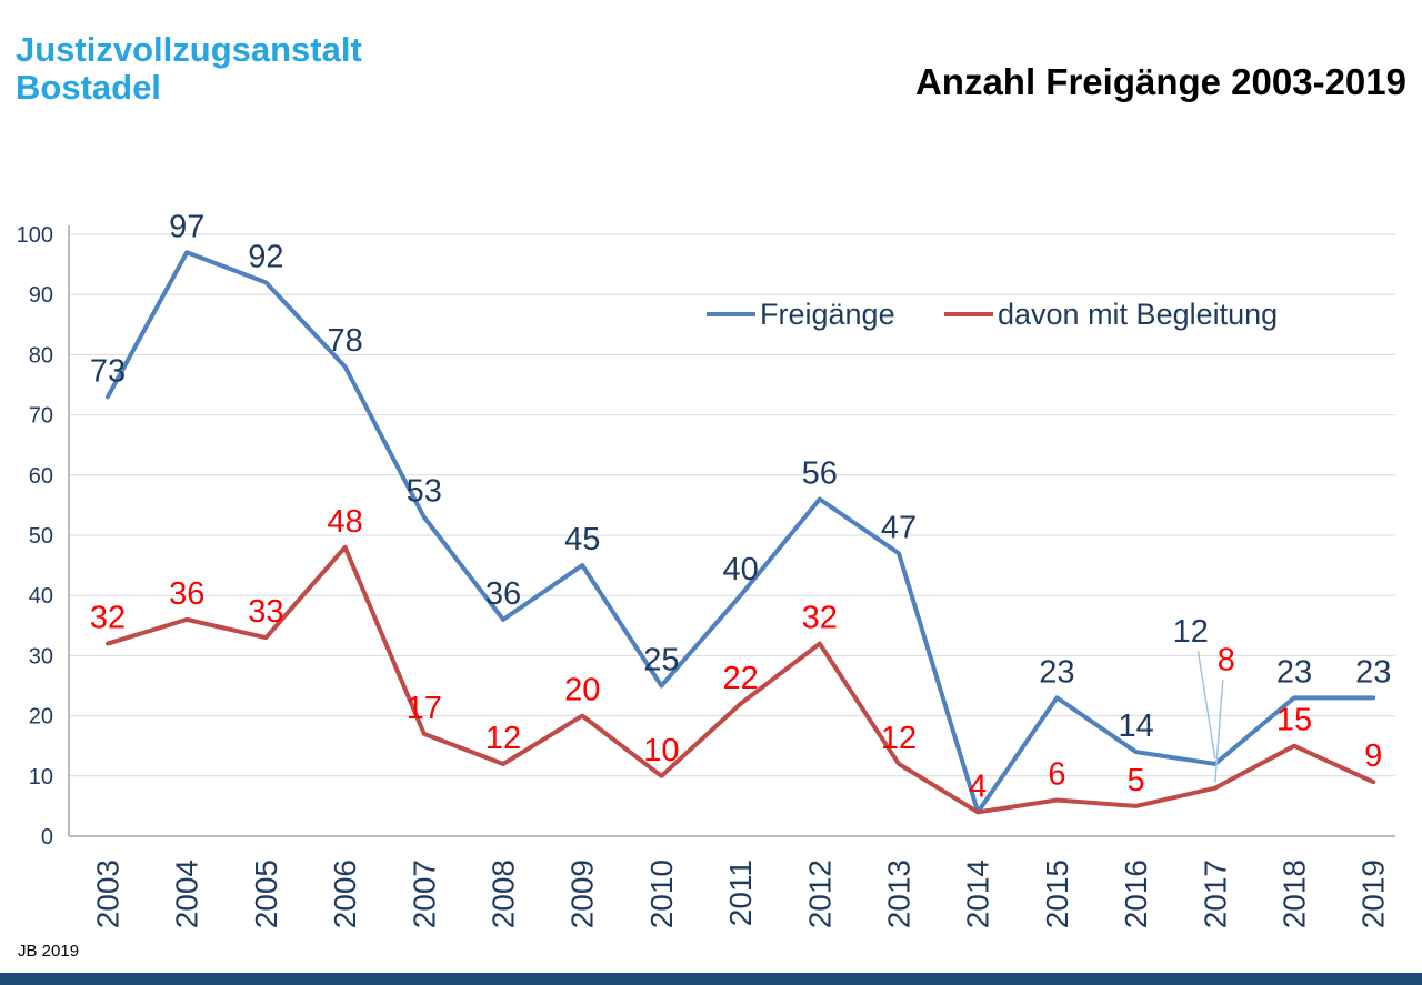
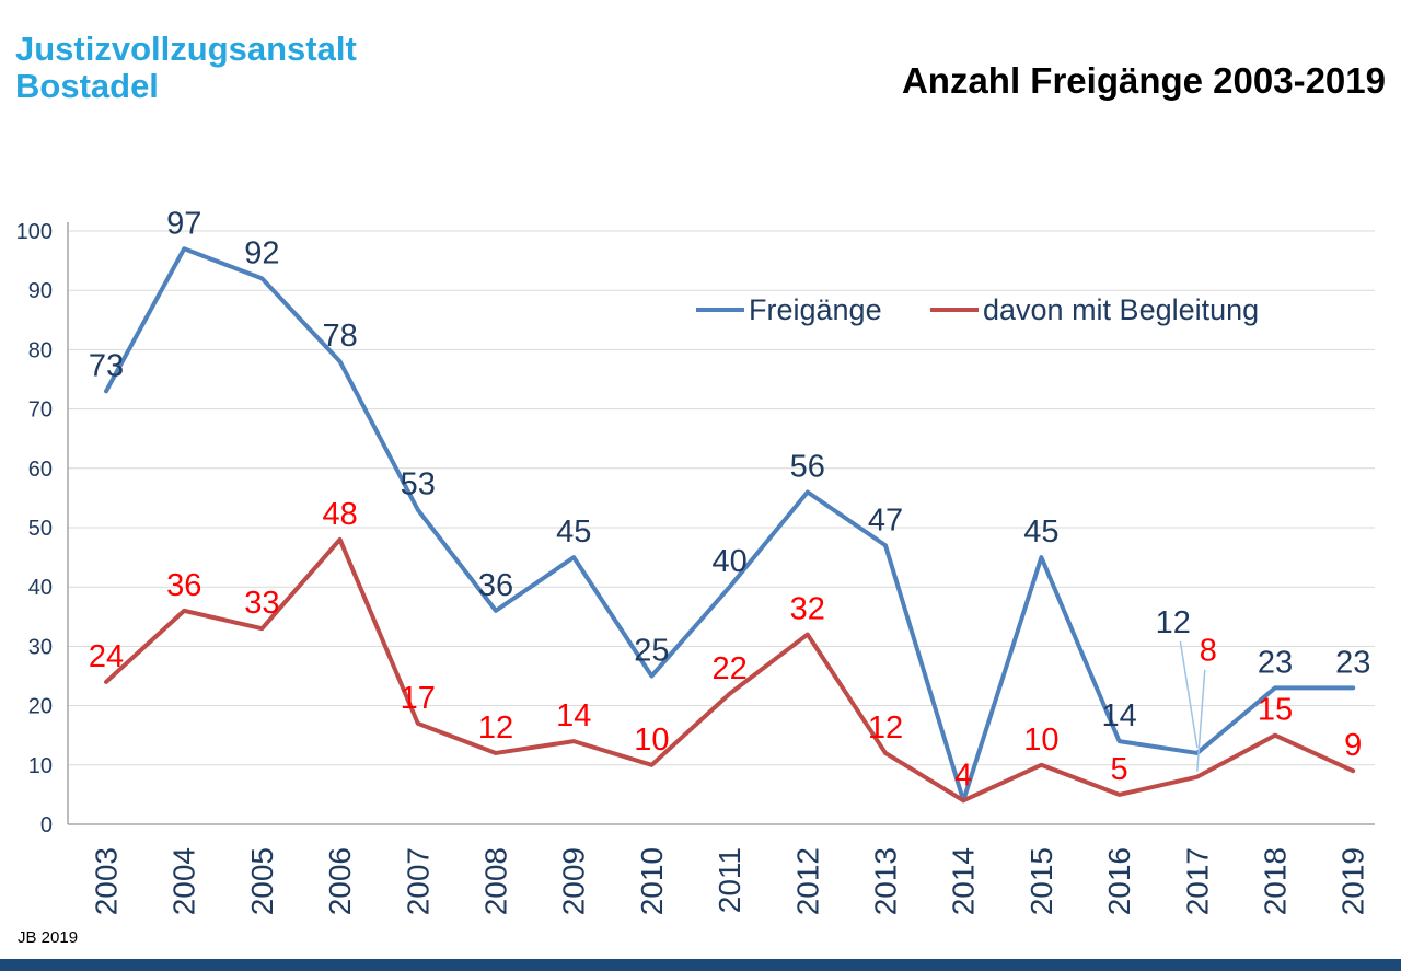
davon mit Begleitung/2003: 32 -> 24
davon mit Begleitung/2009: 20 -> 14
Freigänge/2015: 23 -> 45
davon mit Begleitung/2015: 6 -> 10
